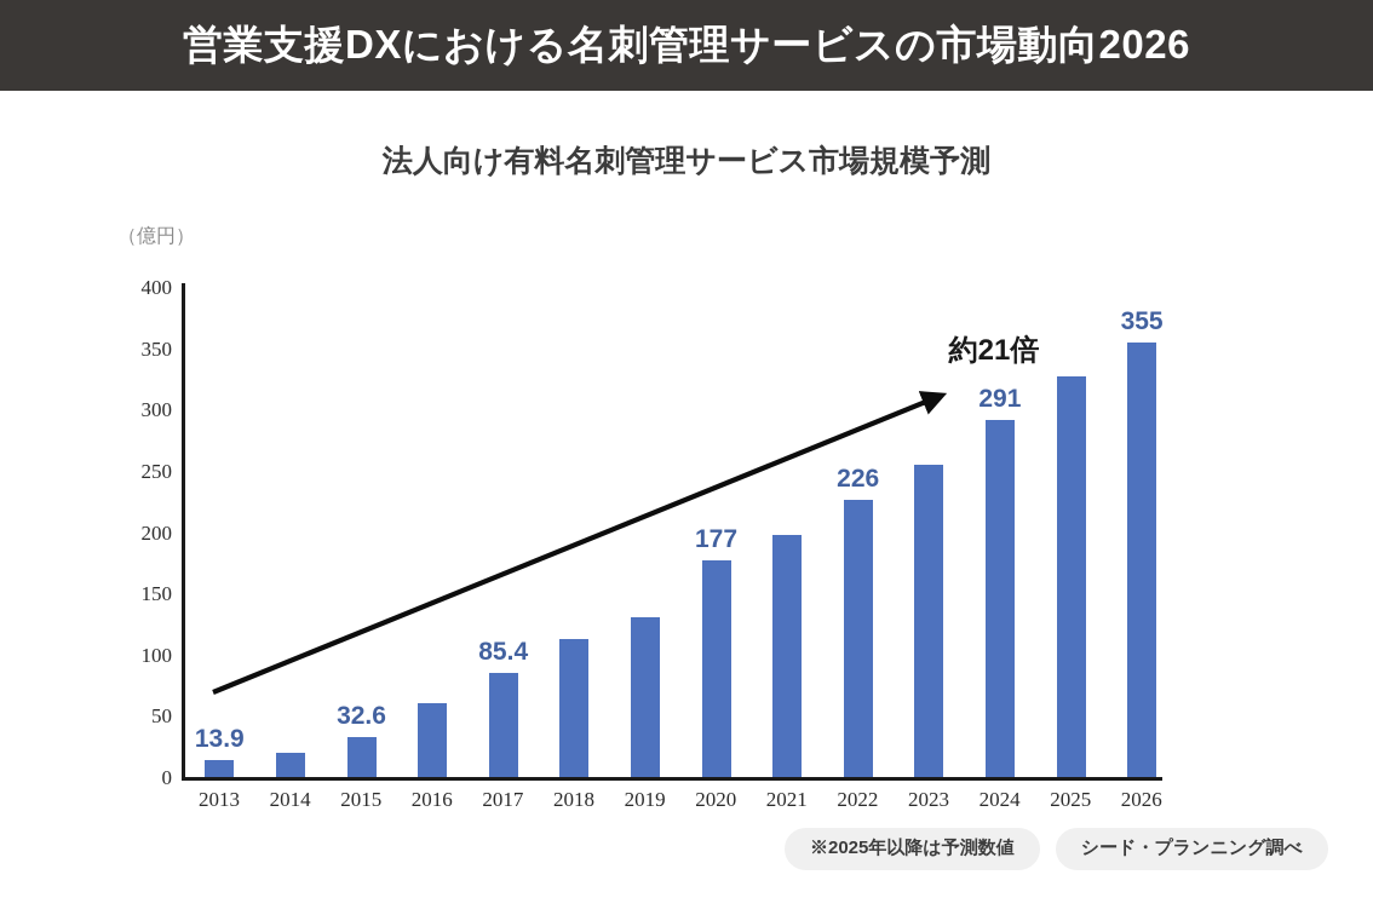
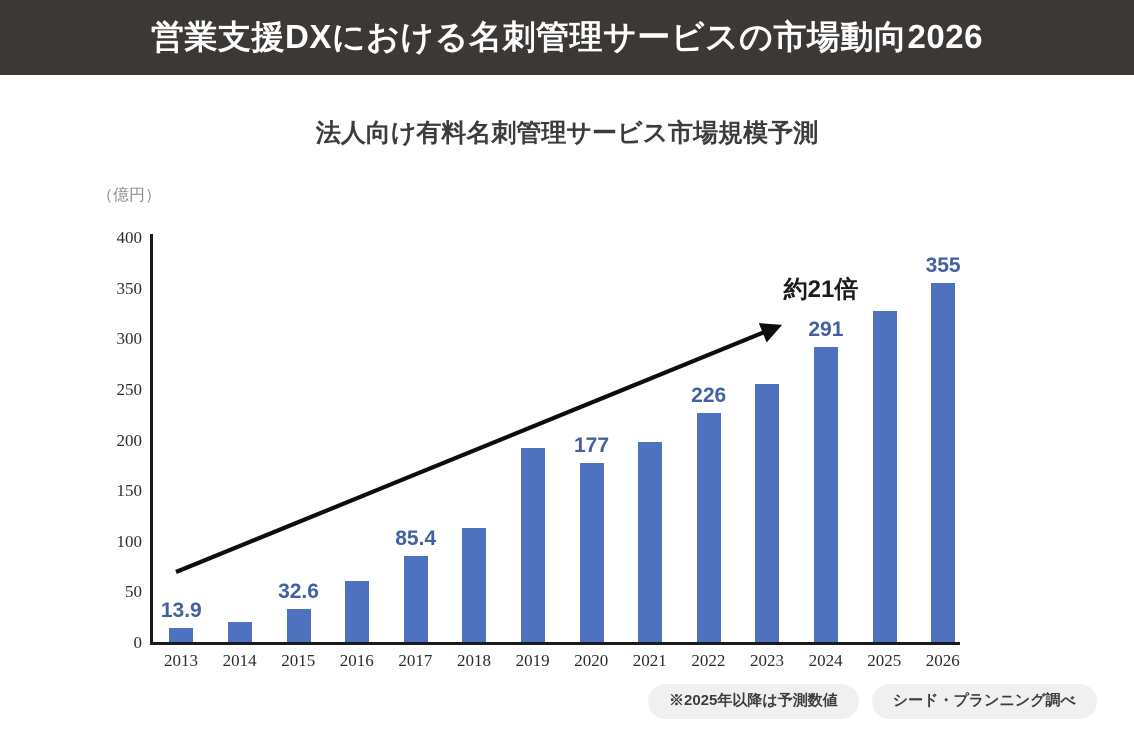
2019: 130 -> 192
